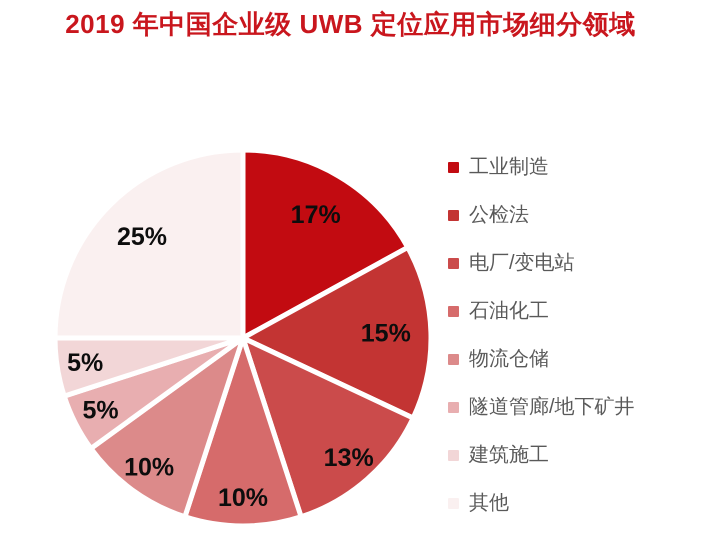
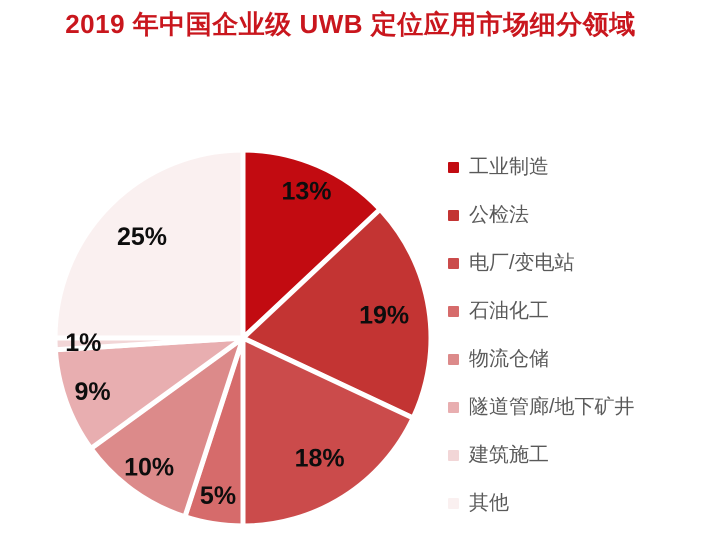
工业制造: 17% -> 13%
公检法: 15% -> 19%
电厂/变电站: 13% -> 18%
石油化工: 10% -> 5%
隧道管廊/地下矿井: 5% -> 9%
建筑施工: 5% -> 1%
